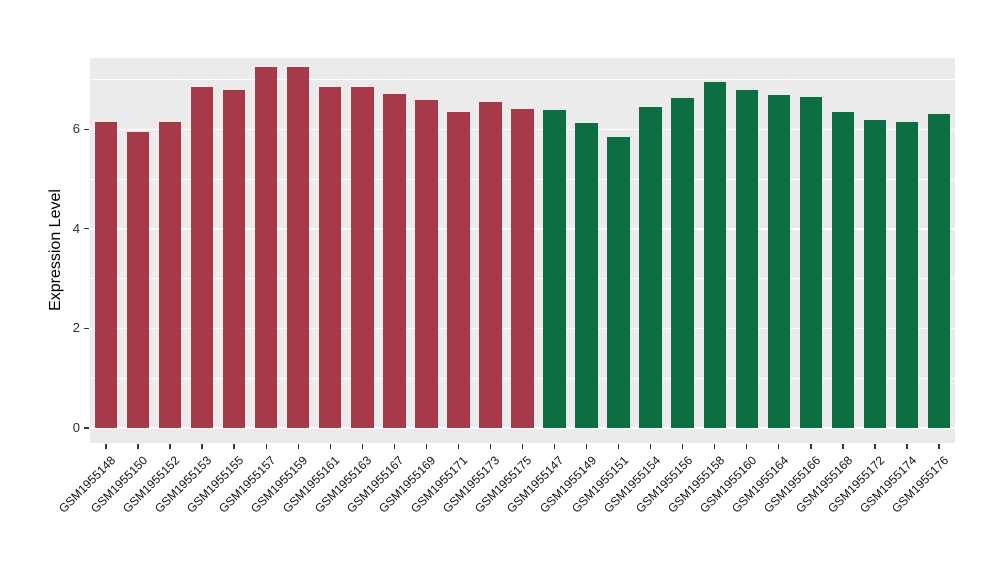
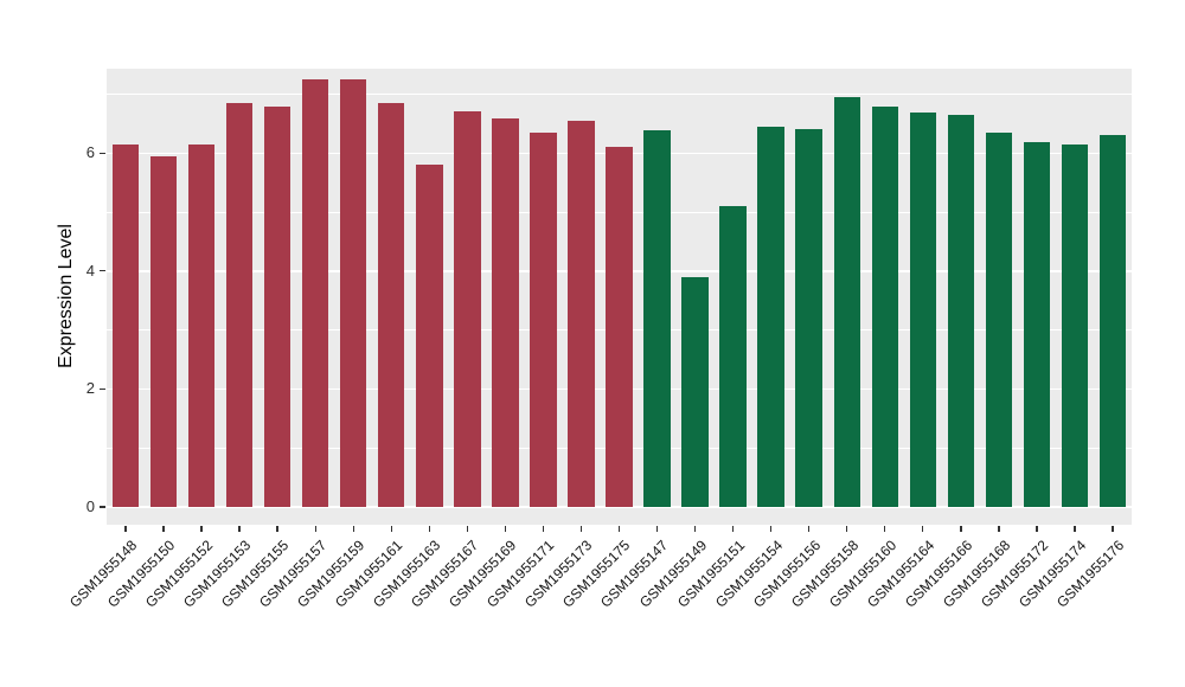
GSM1955163: 6.8 -> 5.8
GSM1955175: 6.4 -> 6.1
GSM1955149: 6.1 -> 3.9
GSM1955151: 5.8 -> 5.1
GSM1955156: 6.6 -> 6.4
